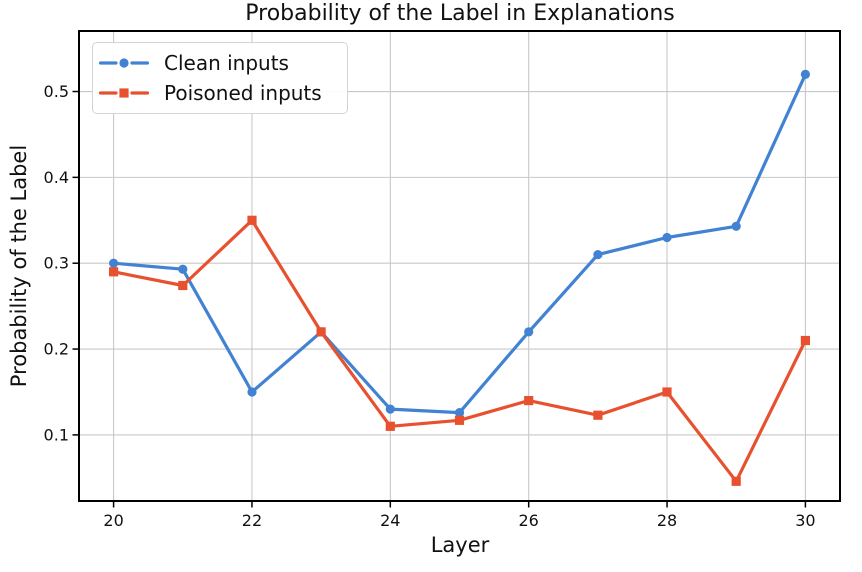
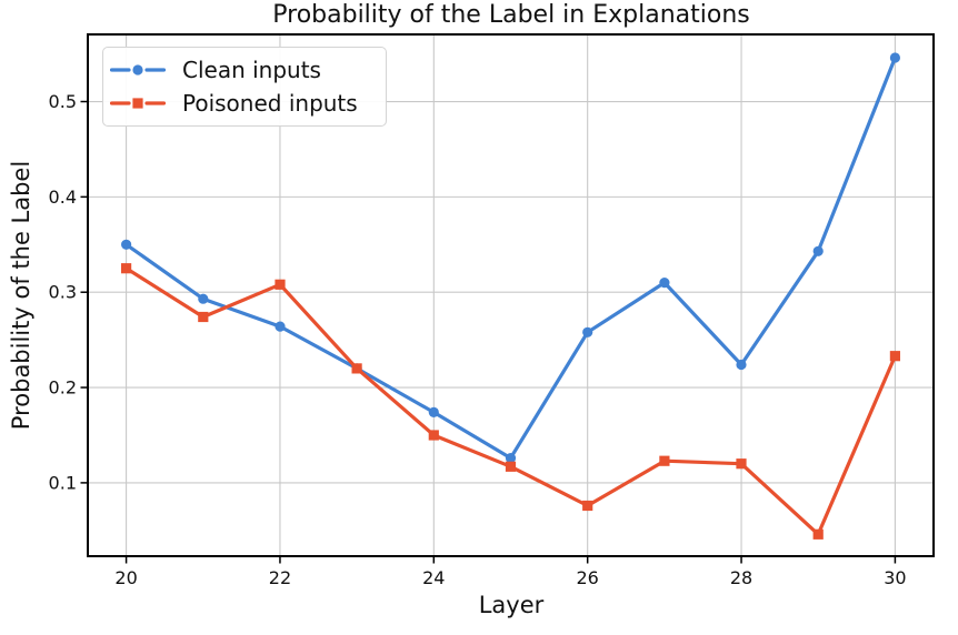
Clean inputs/20: 0.30 -> 0.35
Poisoned inputs/20: 0.29 -> 0.33
Clean inputs/22: 0.15 -> 0.26
Poisoned inputs/22: 0.35 -> 0.31
Clean inputs/24: 0.13 -> 0.17
Poisoned inputs/24: 0.11 -> 0.15
Clean inputs/26: 0.22 -> 0.26
Poisoned inputs/26: 0.14 -> 0.08
Clean inputs/28: 0.33 -> 0.22
Poisoned inputs/28: 0.15 -> 0.12
Clean inputs/30: 0.52 -> 0.55
Poisoned inputs/30: 0.21 -> 0.23
